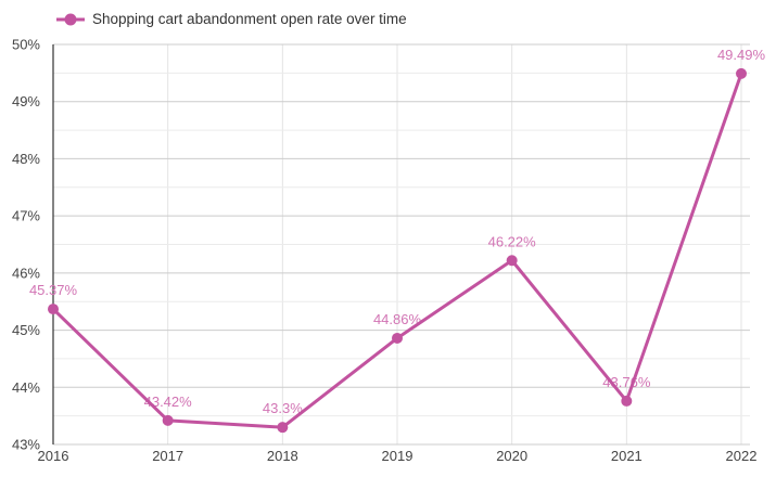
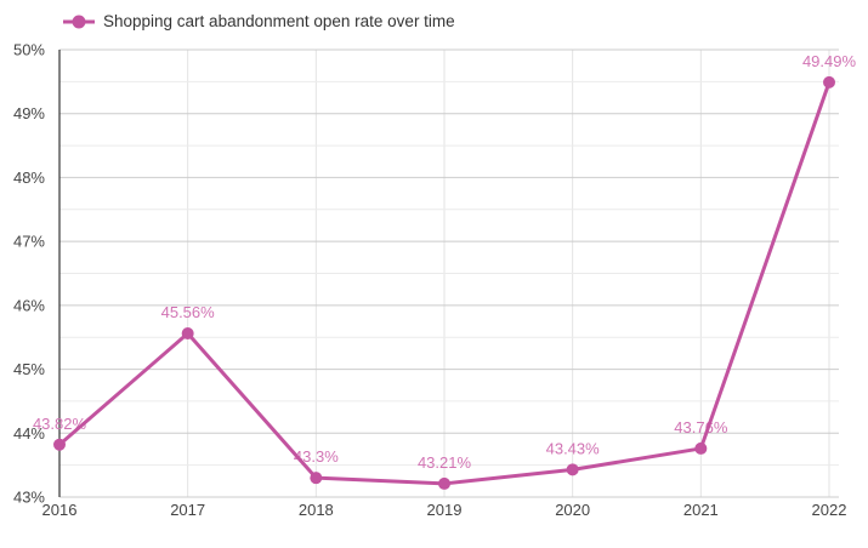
2016: 45.37% -> 43.82%
2017: 43.42% -> 45.56%
2019: 44.86% -> 43.21%
2020: 46.22% -> 43.43%
